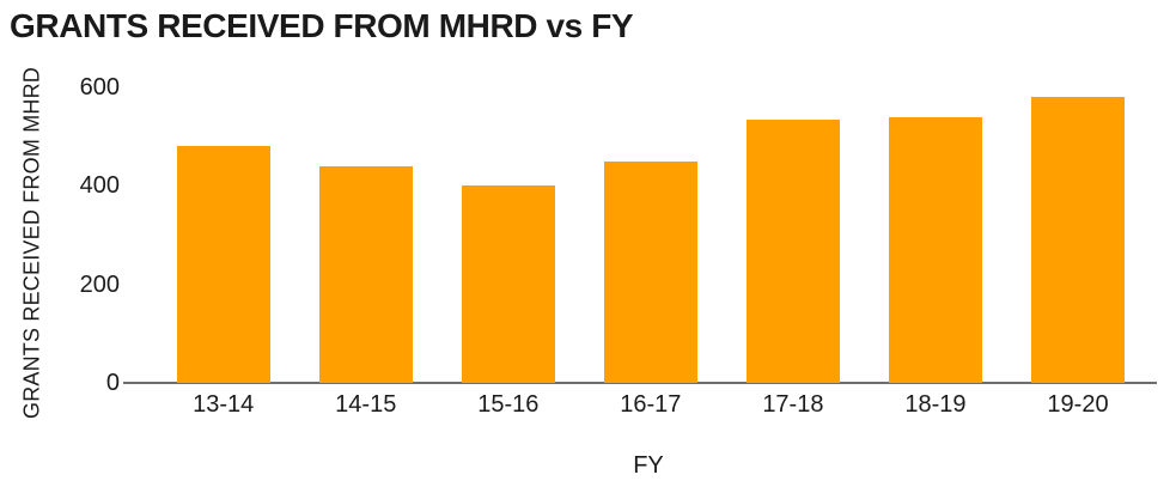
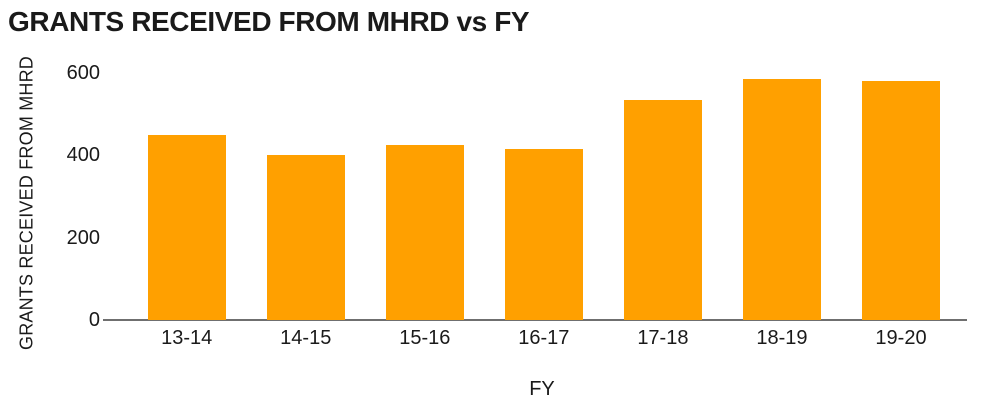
13-14: 480 -> 450
14-15: 440 -> 400
15-16: 400 -> 420
16-17: 450 -> 420
18-19: 540 -> 580
